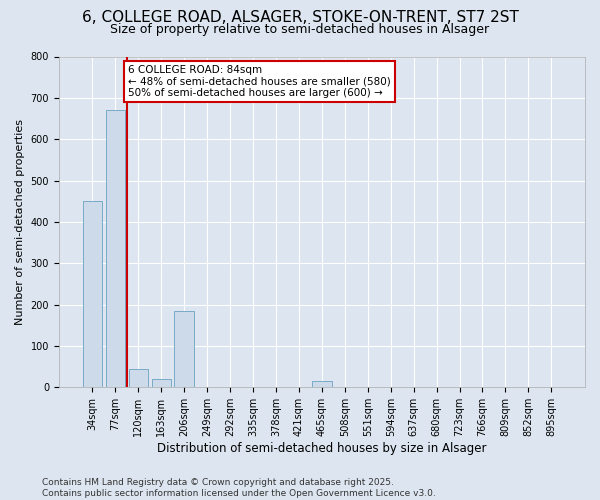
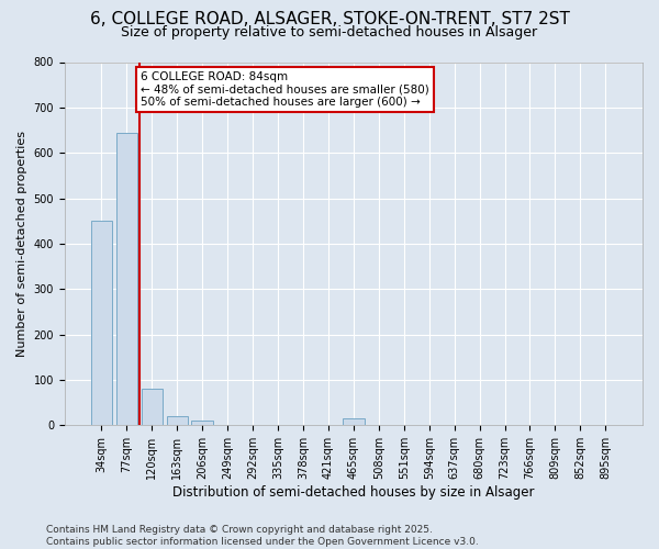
77sqm: 670 -> 645
120sqm: 45 -> 80
206sqm: 185 -> 10
